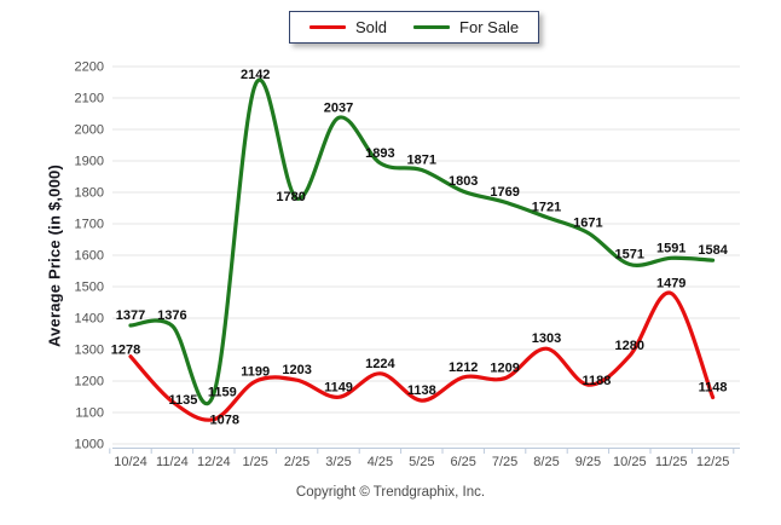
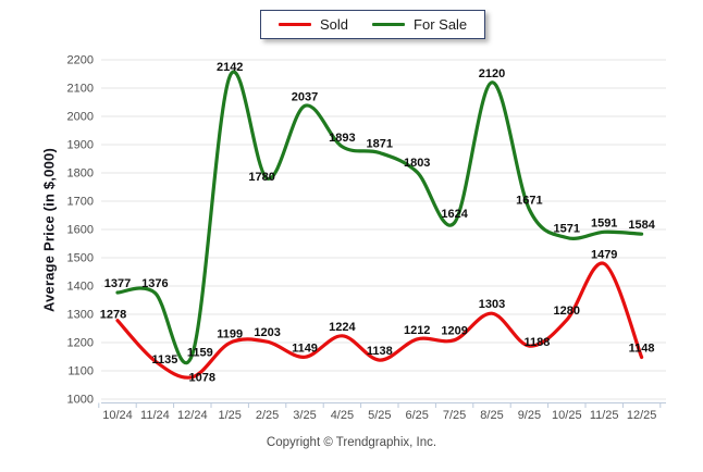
For Sale/7/25: 1769 -> 1624
For Sale/8/25: 1721 -> 2120
